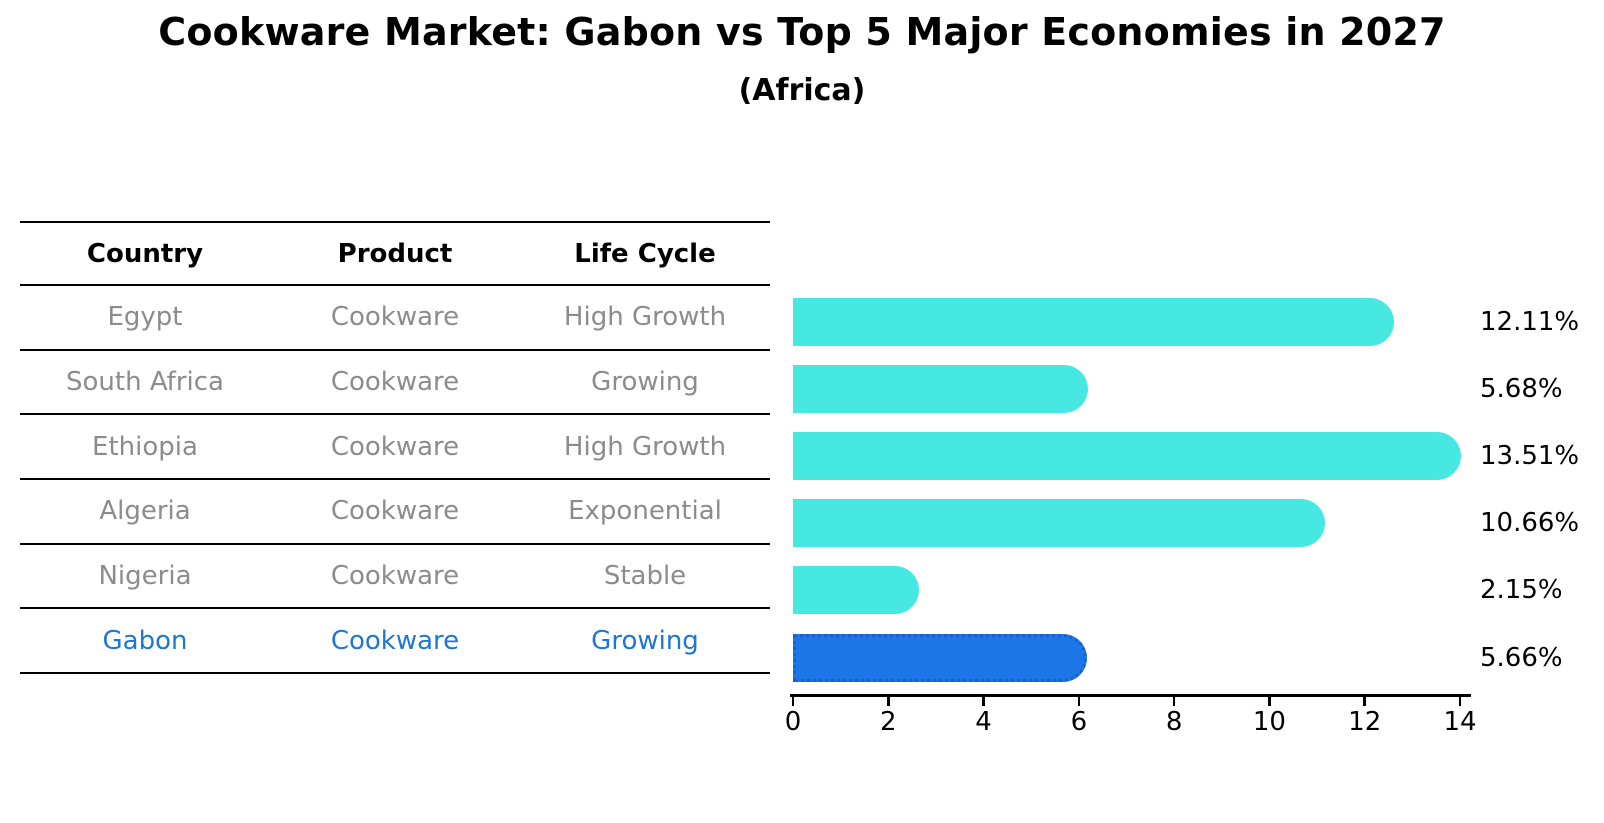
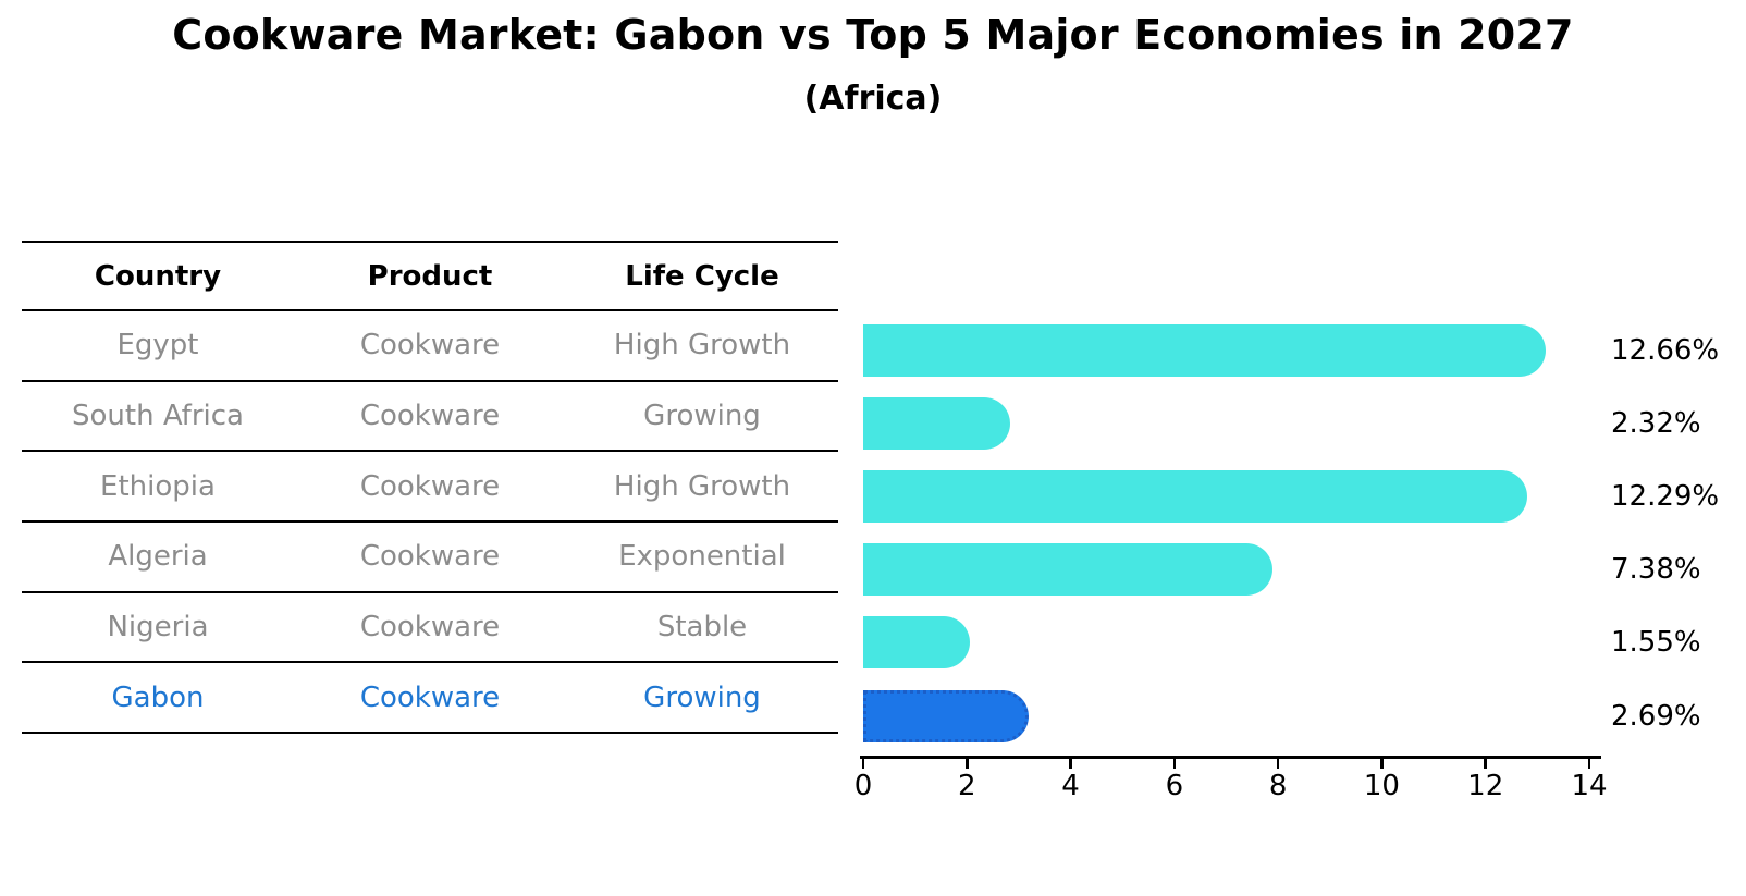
Egypt: 12.11% -> 12.66%
South Africa: 5.68% -> 2.32%
Ethiopia: 13.51% -> 12.29%
Algeria: 10.66% -> 7.38%
Nigeria: 2.15% -> 1.55%
Gabon: 5.66% -> 2.69%
